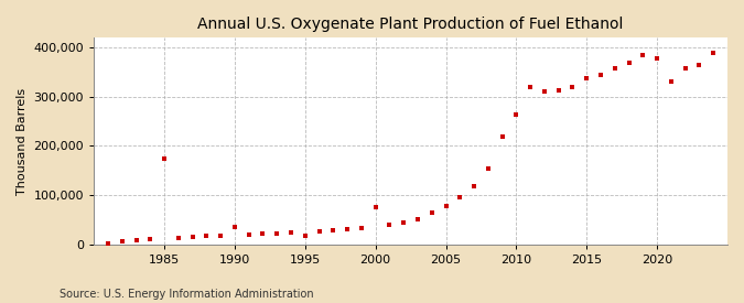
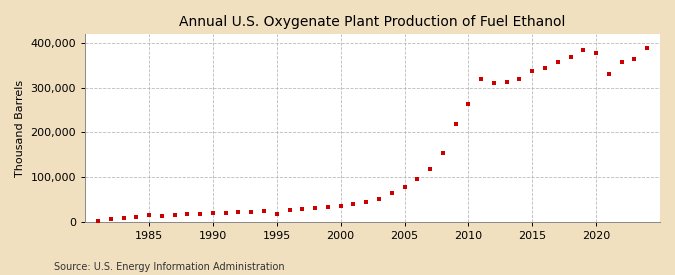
1985: 175,000 -> 14,000
1990: 35,000 -> 20,000
2000: 75,000 -> 36,000
